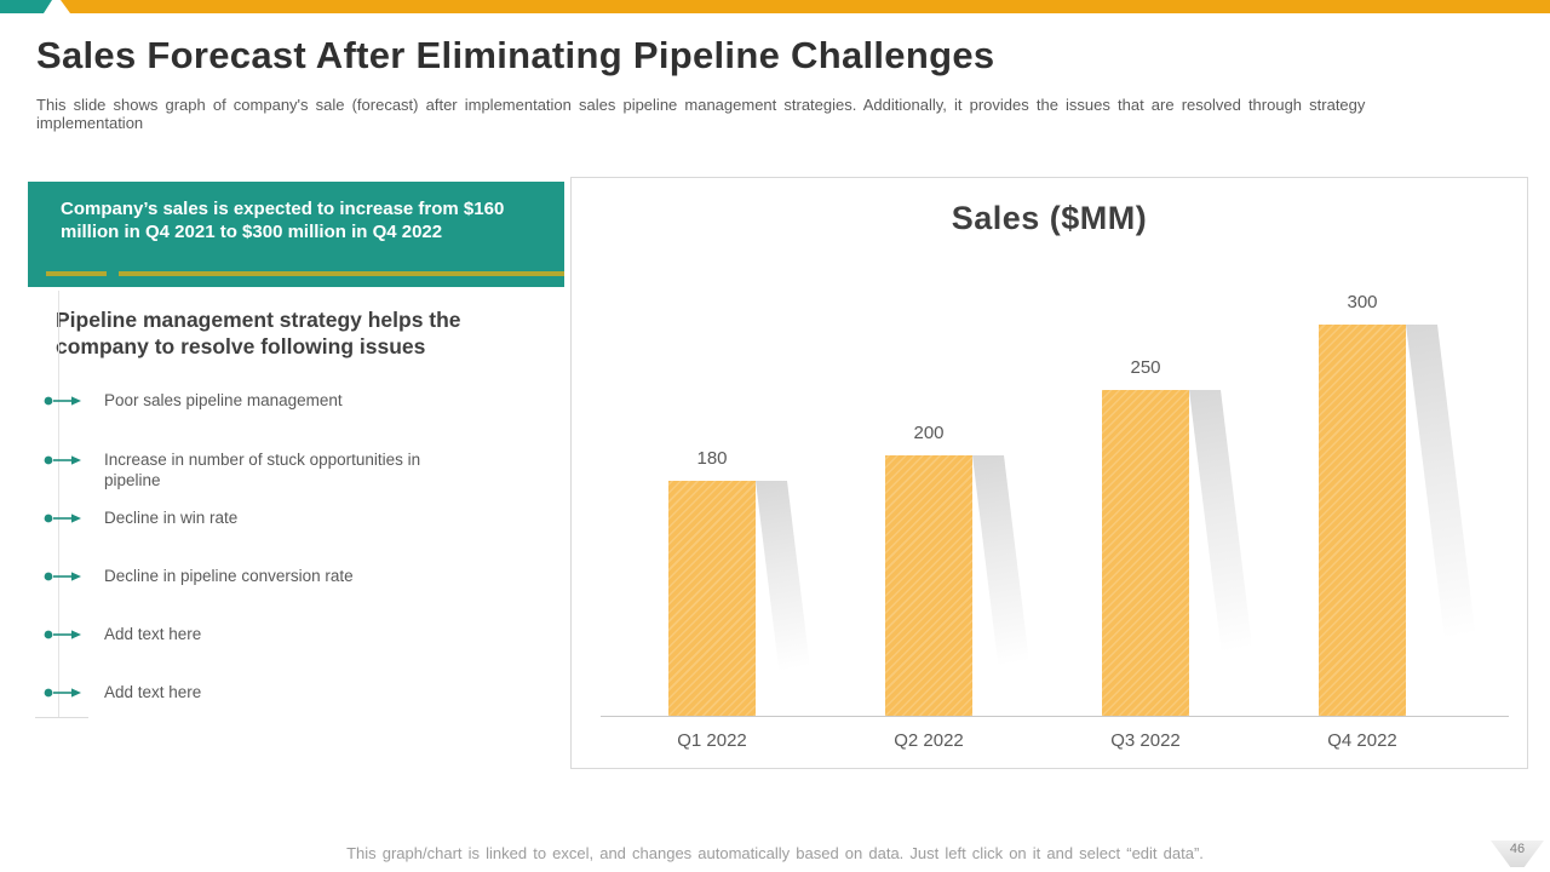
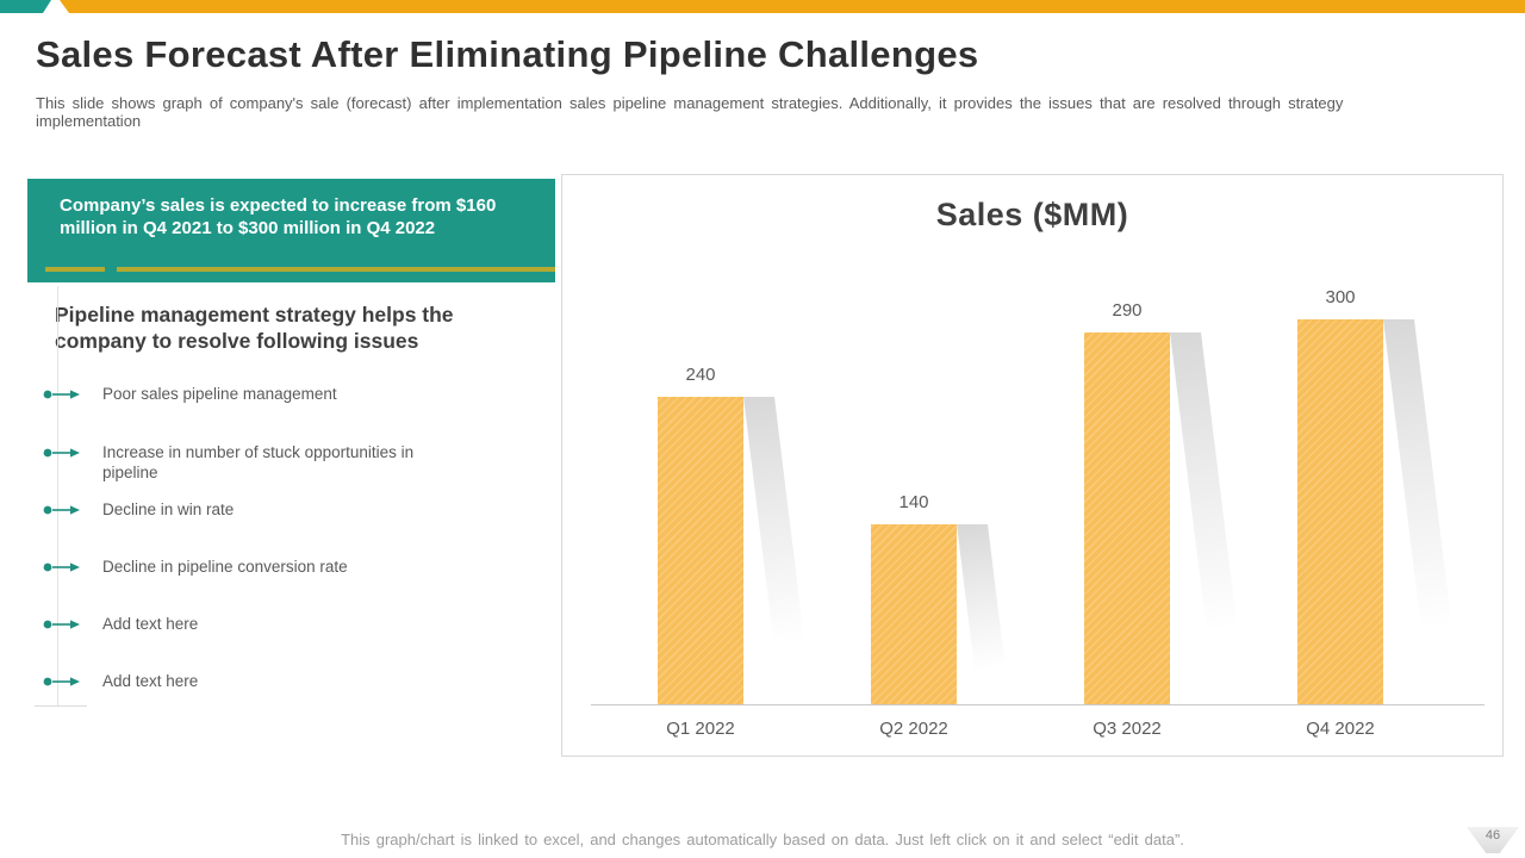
Q1 2022: 180 -> 240
Q2 2022: 200 -> 140
Q3 2022: 250 -> 290
